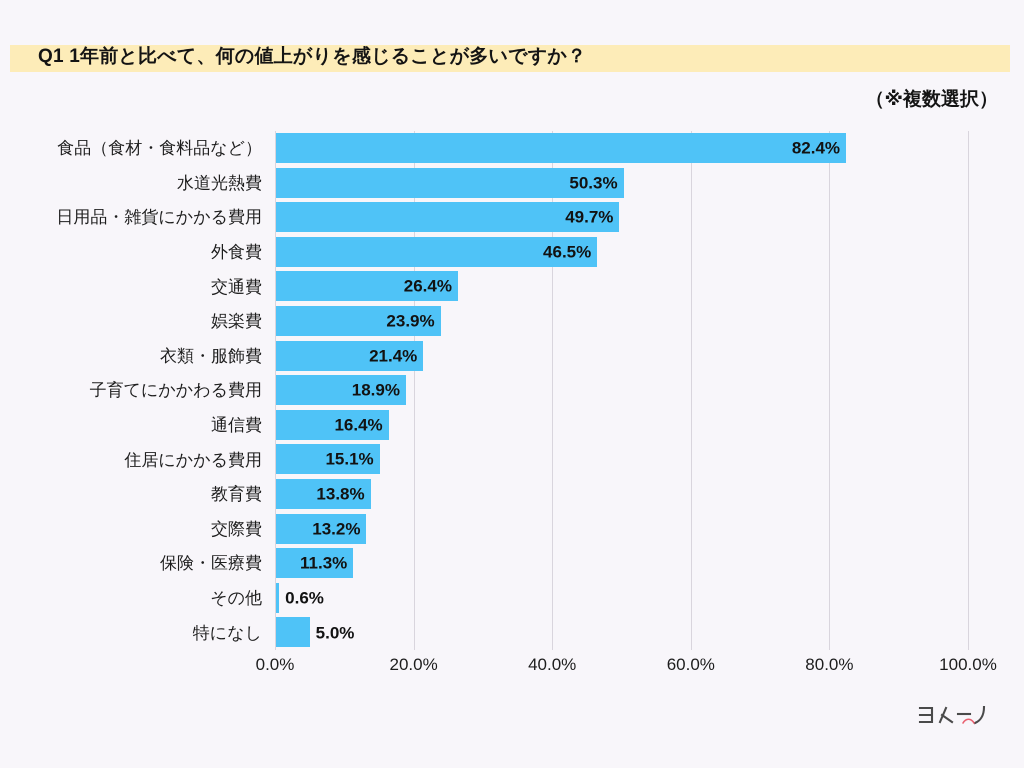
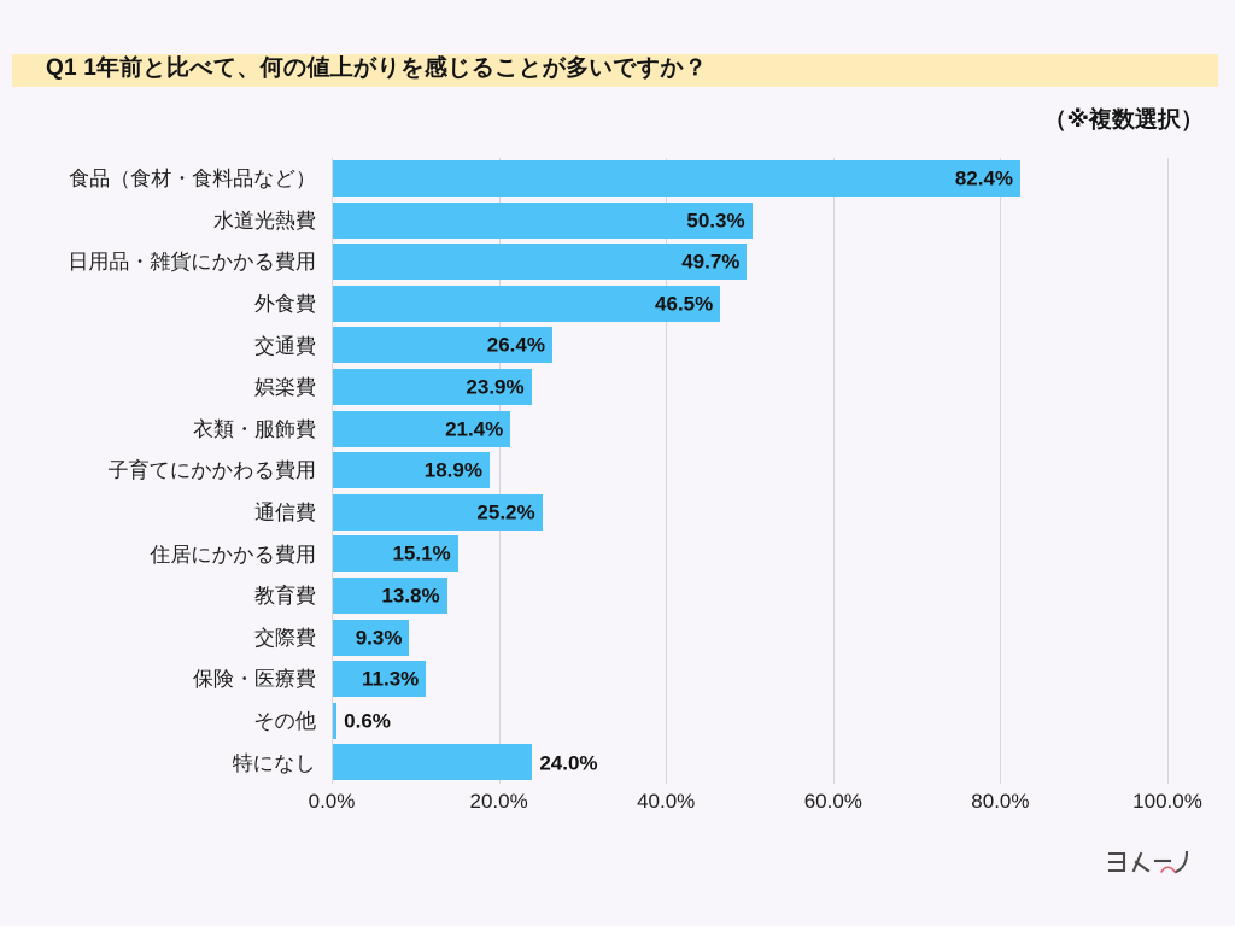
通信費: 16.4% -> 25.2%
交際費: 13.2% -> 9.3%
特になし: 5.0% -> 24.0%
